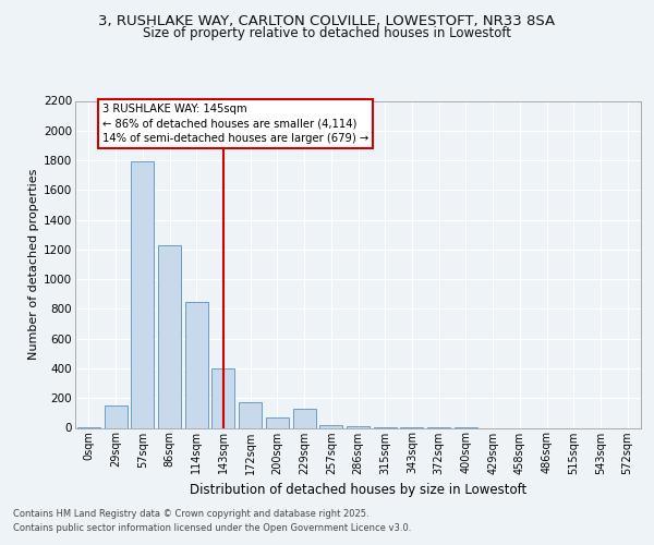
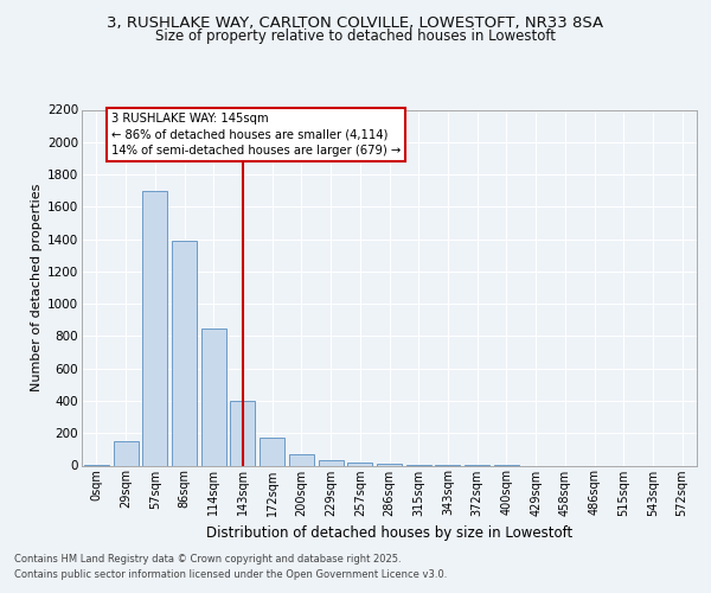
57sqm: 1790 -> 1700
86sqm: 1230 -> 1390
229sqm: 130 -> 30
